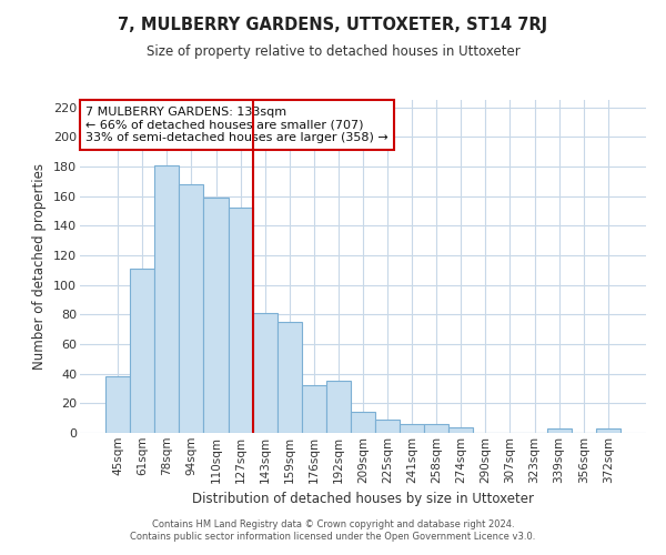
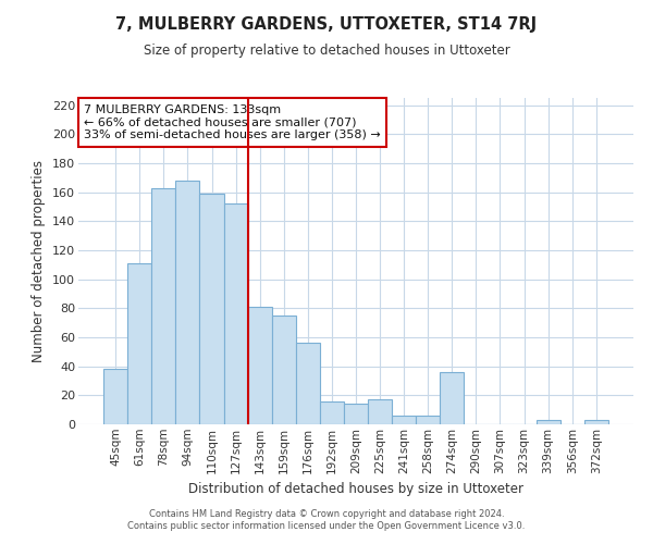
78sqm: 181 -> 163
176sqm: 32 -> 56
192sqm: 35 -> 16
225sqm: 9 -> 17
274sqm: 4 -> 36
